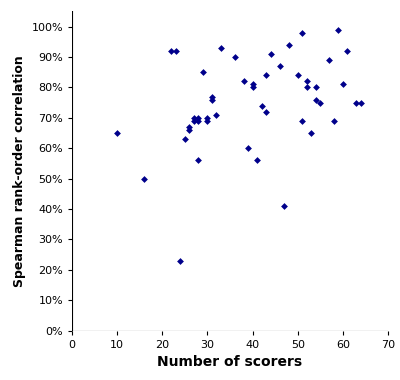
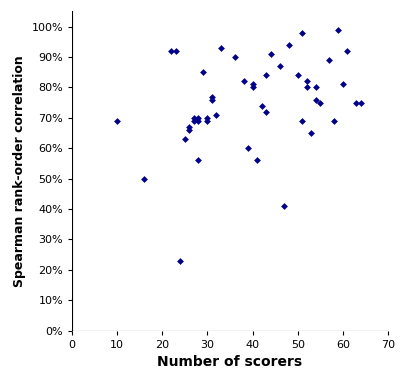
10: 65% -> 69%
